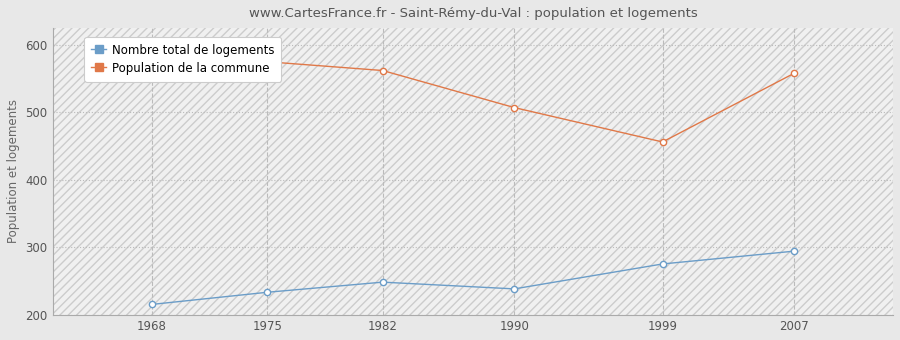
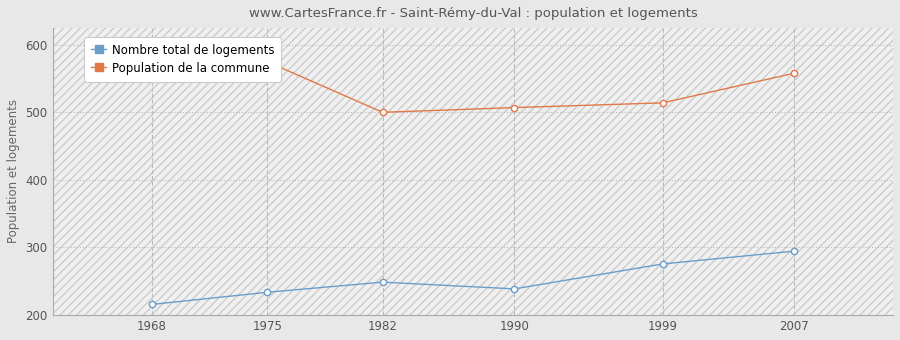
Population de la commune/1982: 562 -> 500
Population de la commune/1999: 456 -> 514
